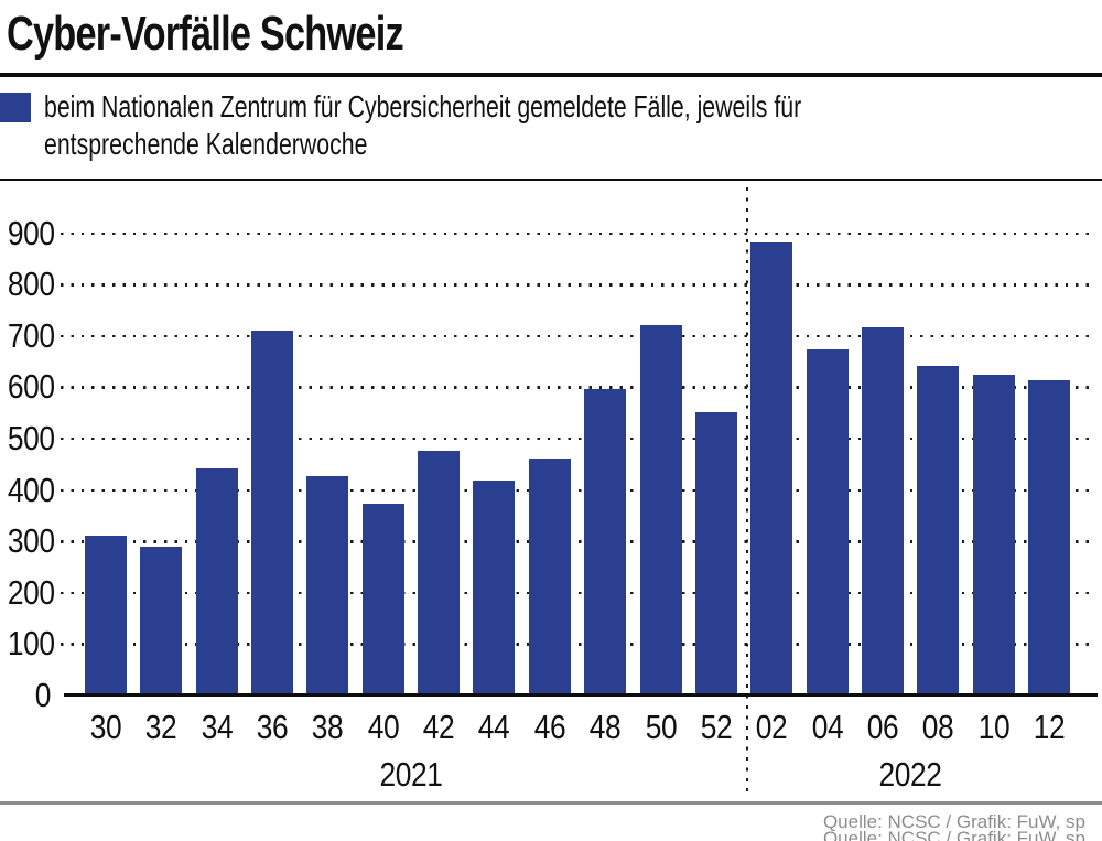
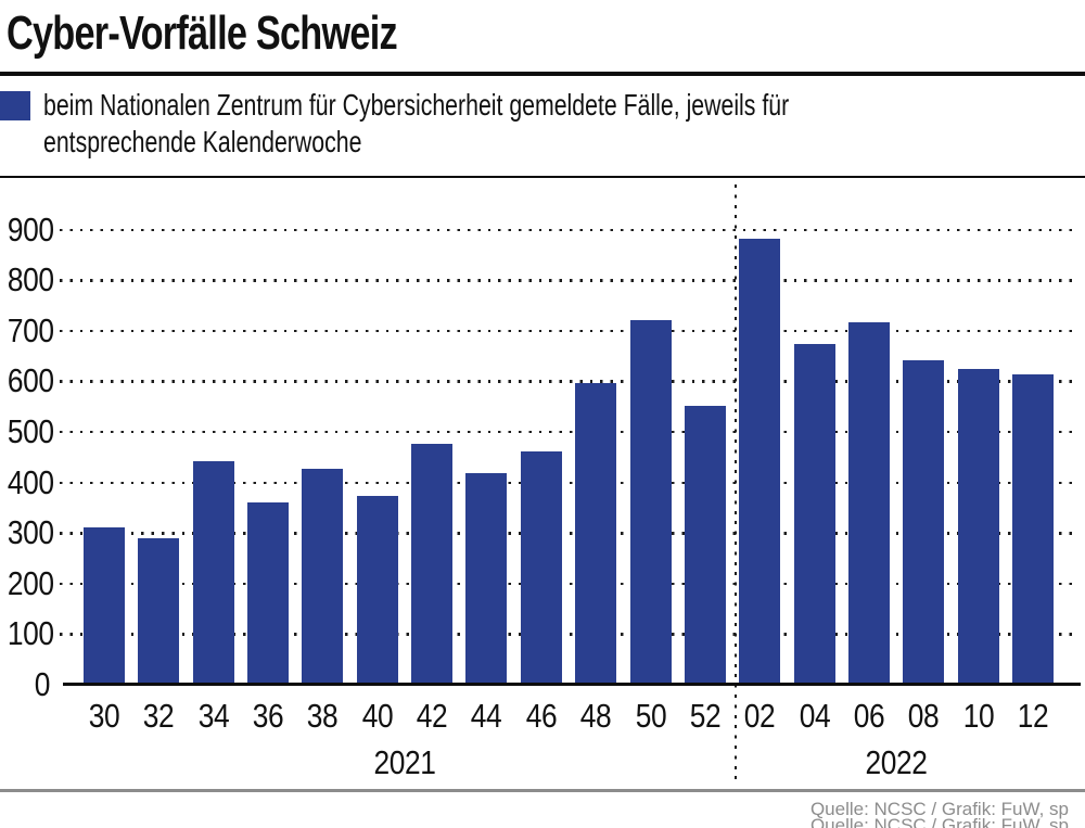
36: 710 -> 360
